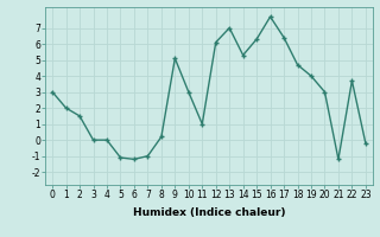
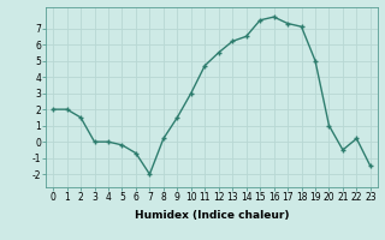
0: 3.0 -> 2.0
5: -1.1 -> -0.2
6: -1.2 -> -0.7
7: -1.0 -> -2.0
9: 5.1 -> 1.5
11: 1.0 -> 4.7
12: 6.1 -> 5.5
13: 7.0 -> 6.2
14: 5.3 -> 6.5
15: 6.3 -> 7.5
17: 6.4 -> 7.3
18: 4.7 -> 7.1
19: 4.0 -> 5.0
20: 3.0 -> 1.0
21: -1.2 -> -0.5
22: 3.7 -> 0.2
23: -0.2 -> -1.5
